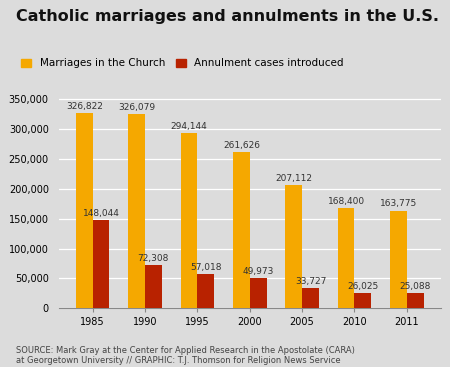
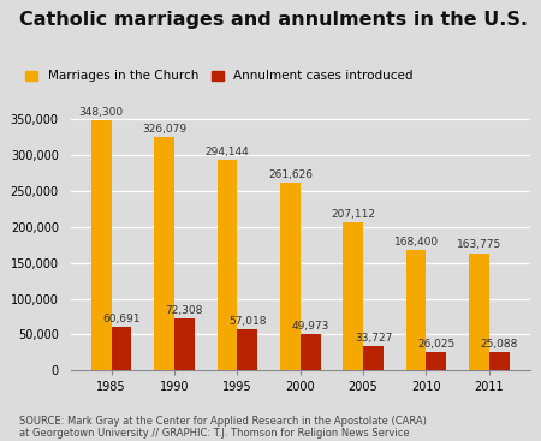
Marriages in the Church/1985: 326,822 -> 348,300
Annulment cases introduced/1985: 148,044 -> 60,691
